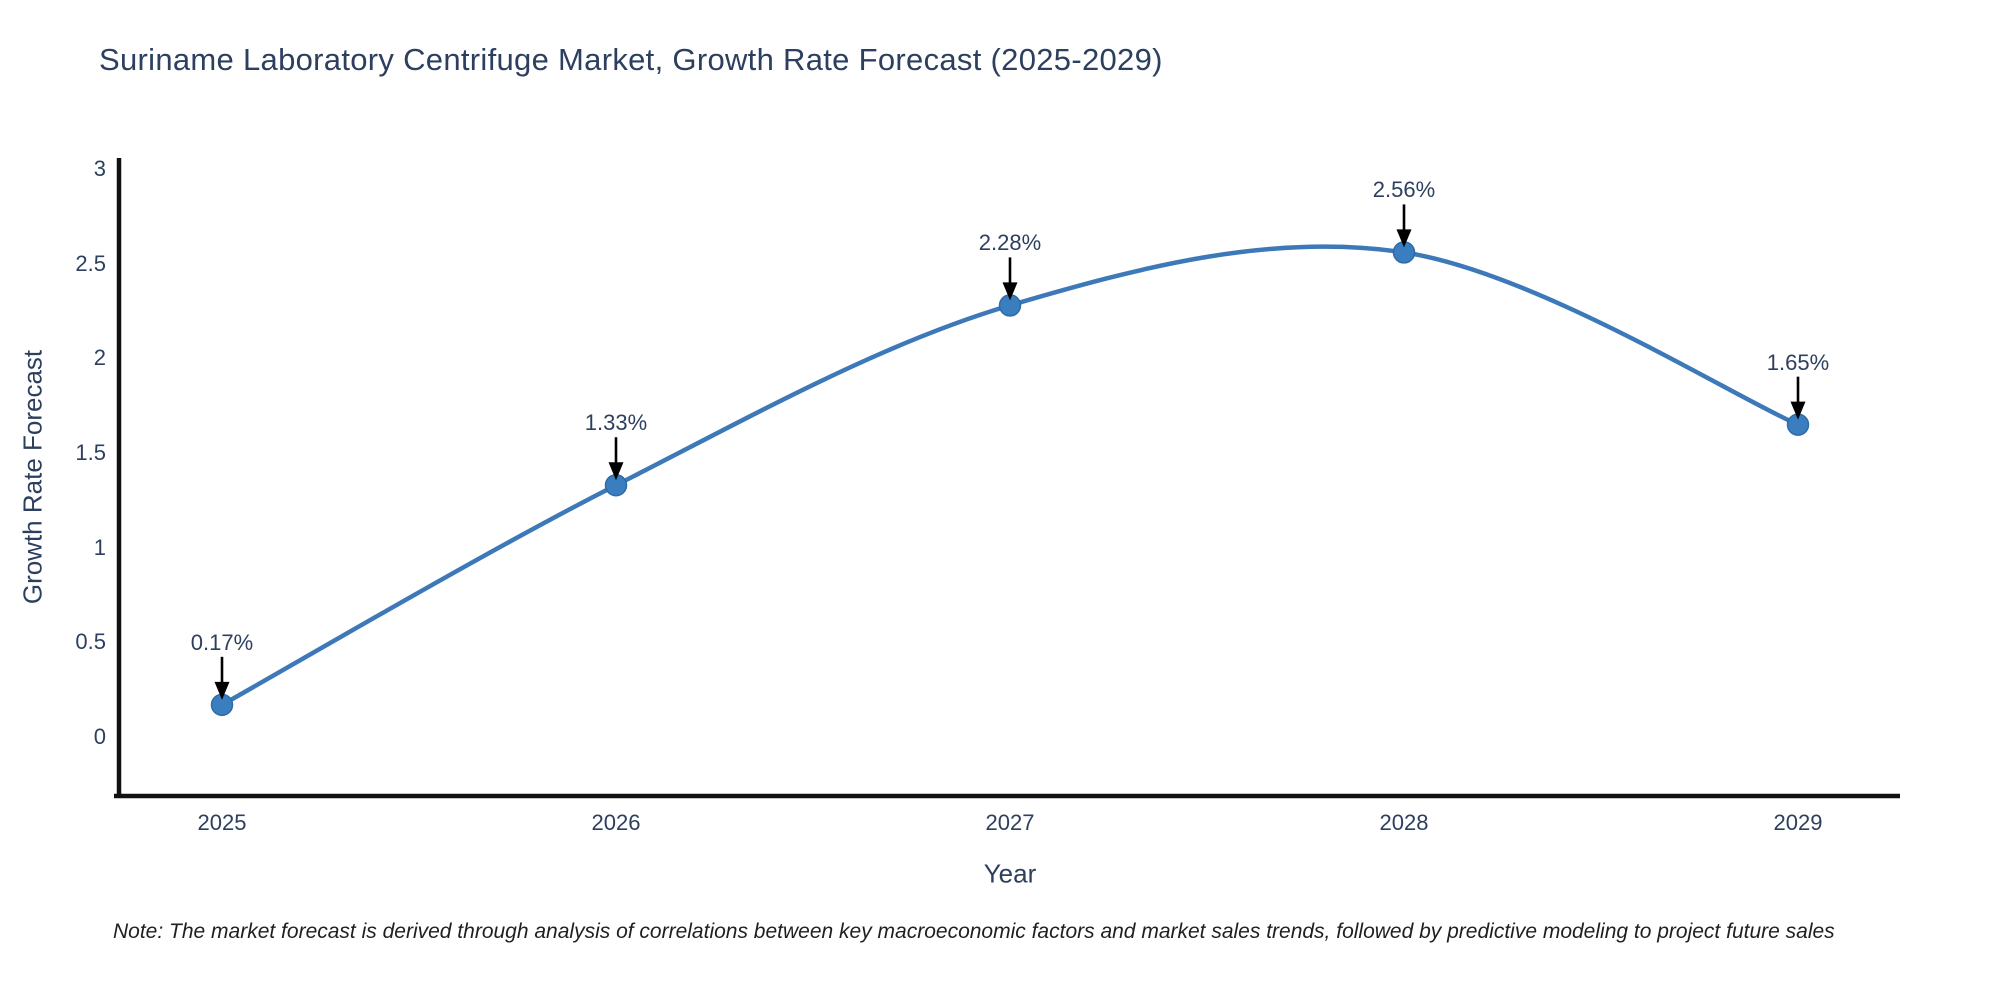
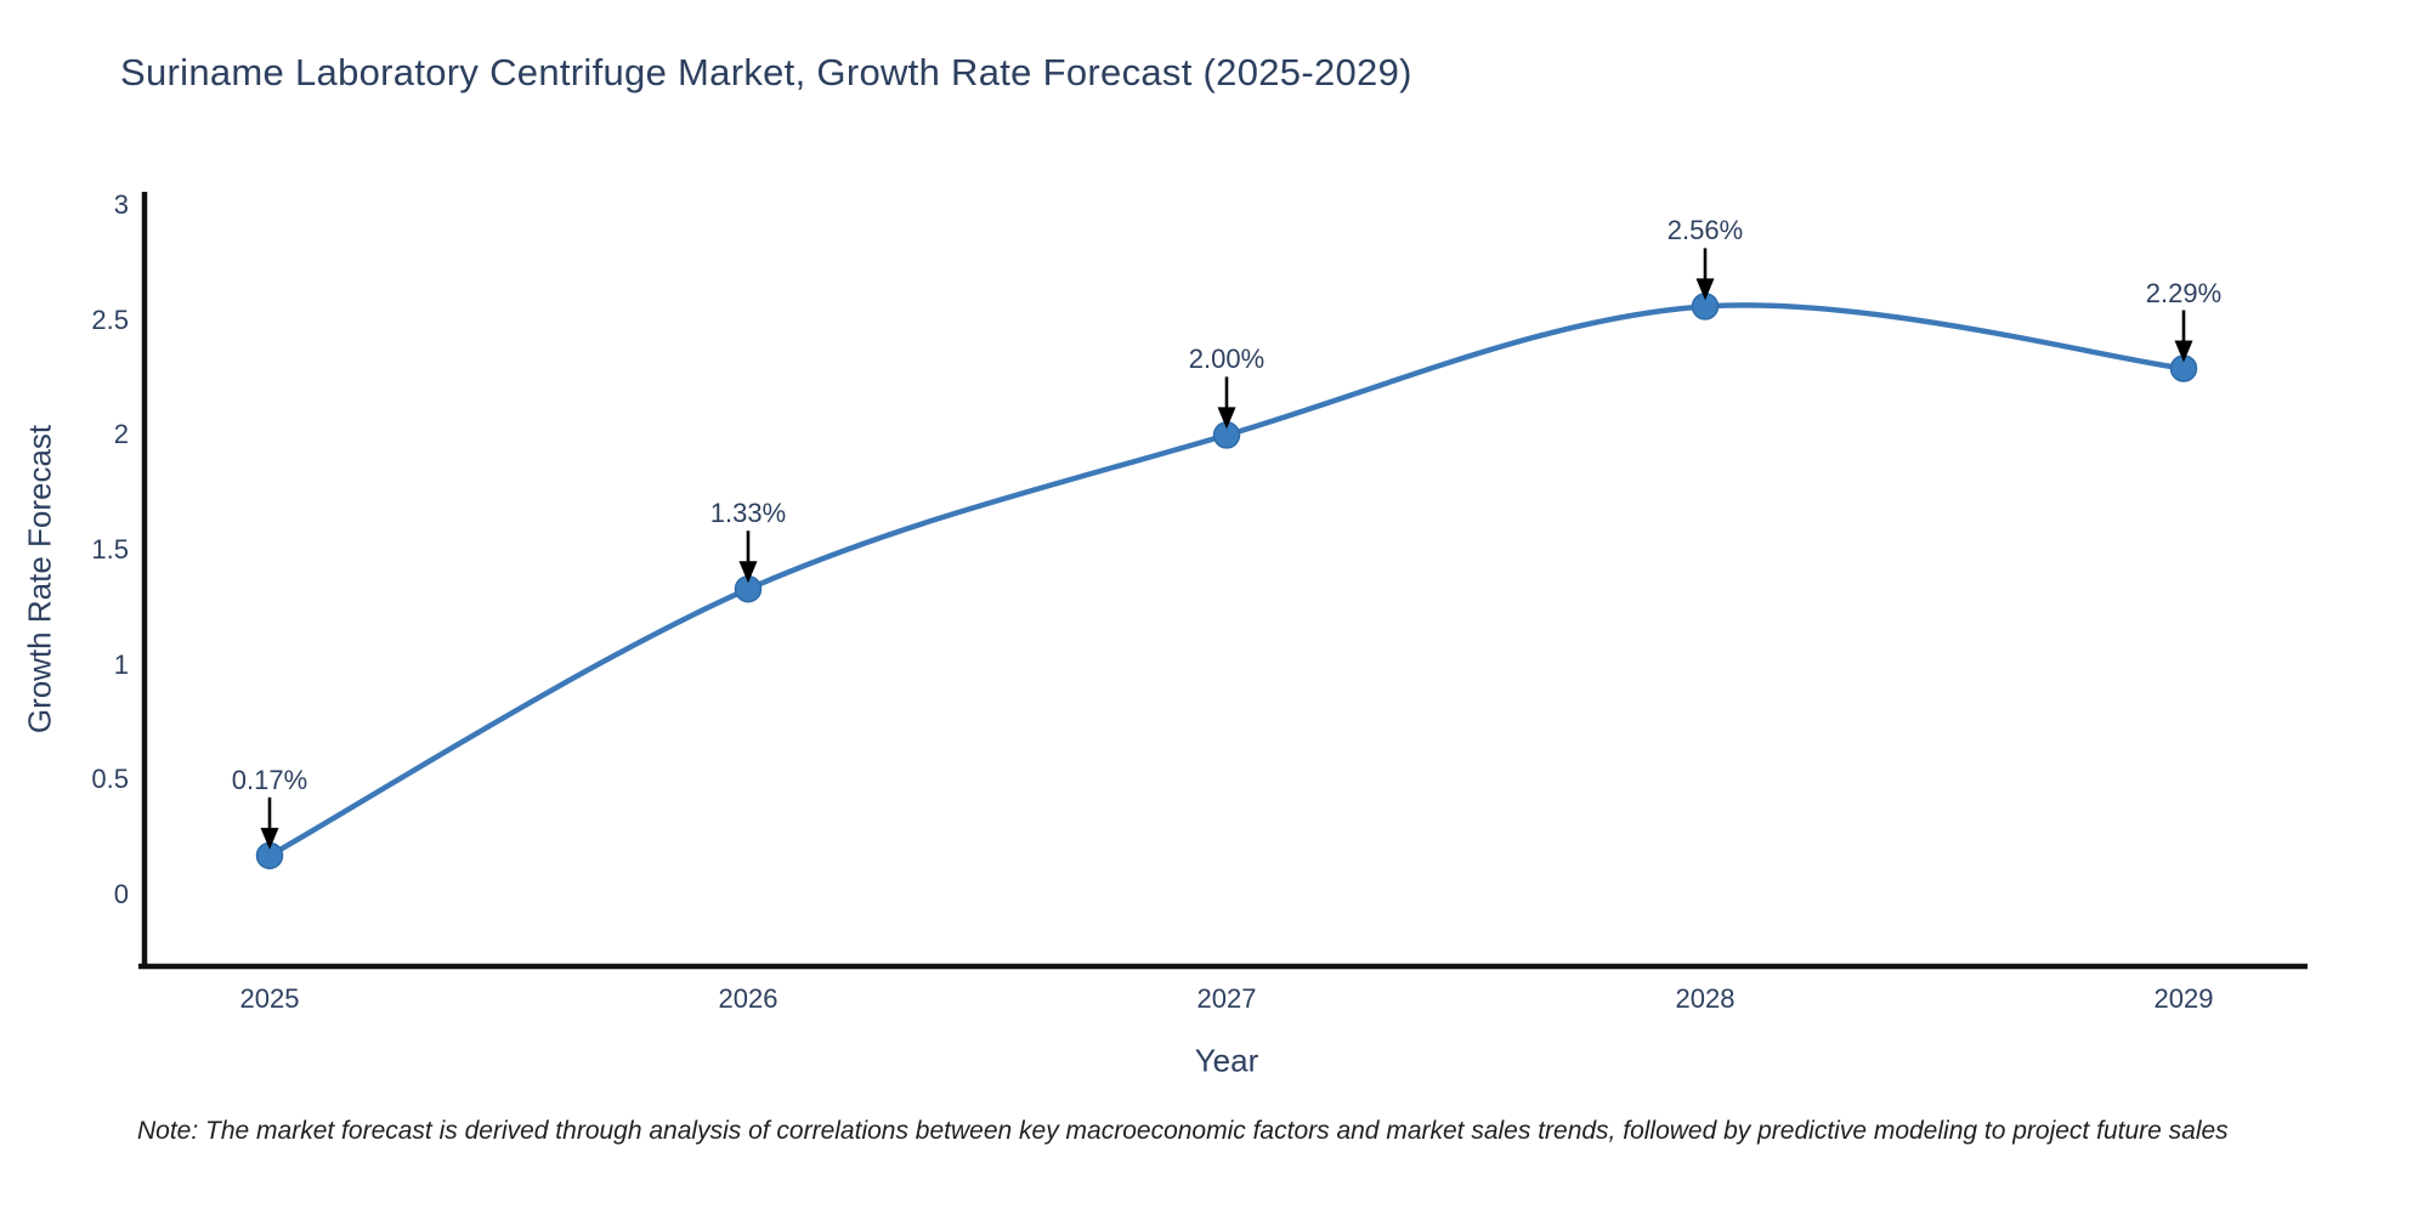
2027: 2.28% -> 2.00%
2029: 1.65% -> 2.29%
